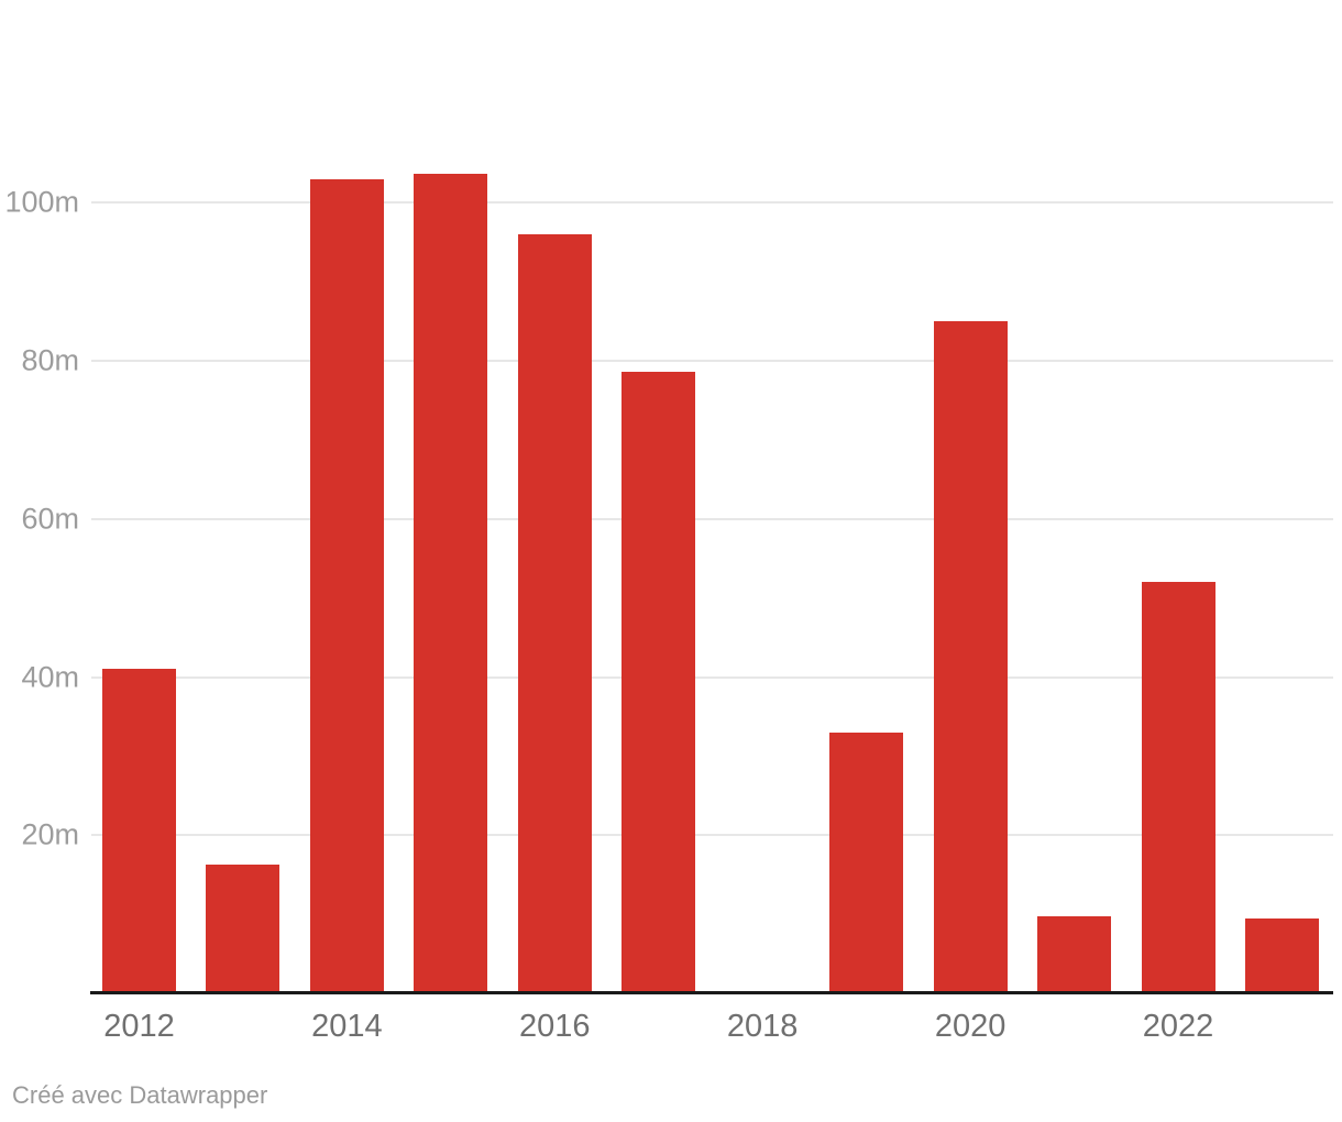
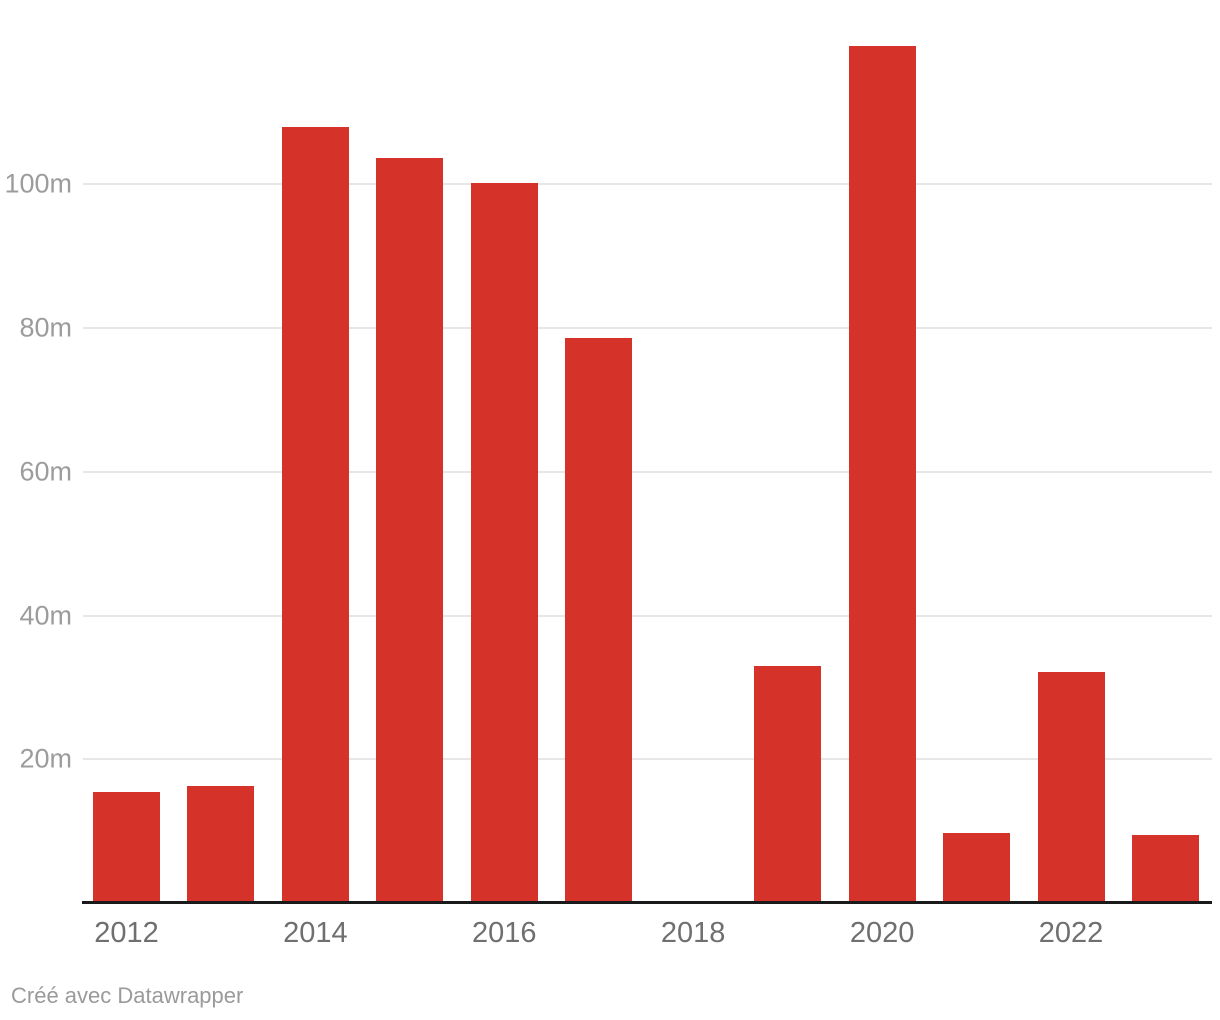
2012: 41m -> 16m
2014: 103m -> 108m
2016: 96m -> 100m
2020: 85m -> 119m
2022: 52m -> 32m
